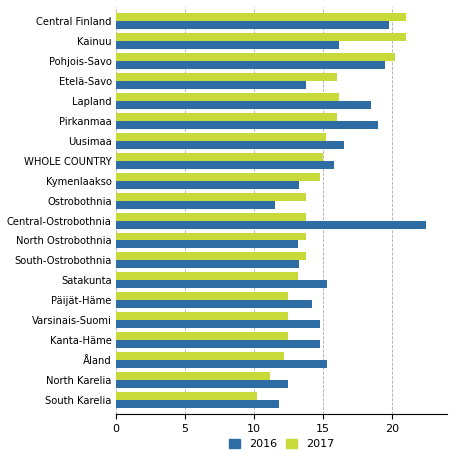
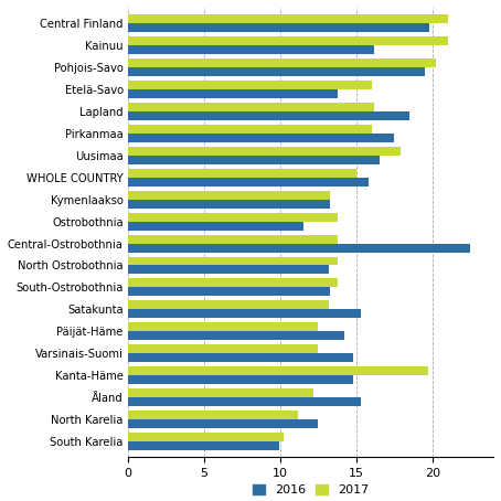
2016/Pirkanmaa: 19.0 -> 17.5
2017/Uusimaa: 15.2 -> 17.9
2017/Kymenlaakso: 14.8 -> 13.3
2017/Kanta-Häme: 12.5 -> 19.7
2016/South Karelia: 11.8 -> 9.9
